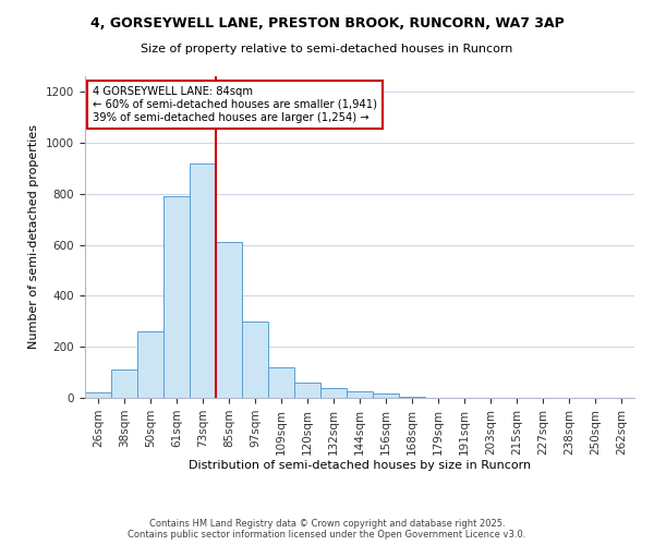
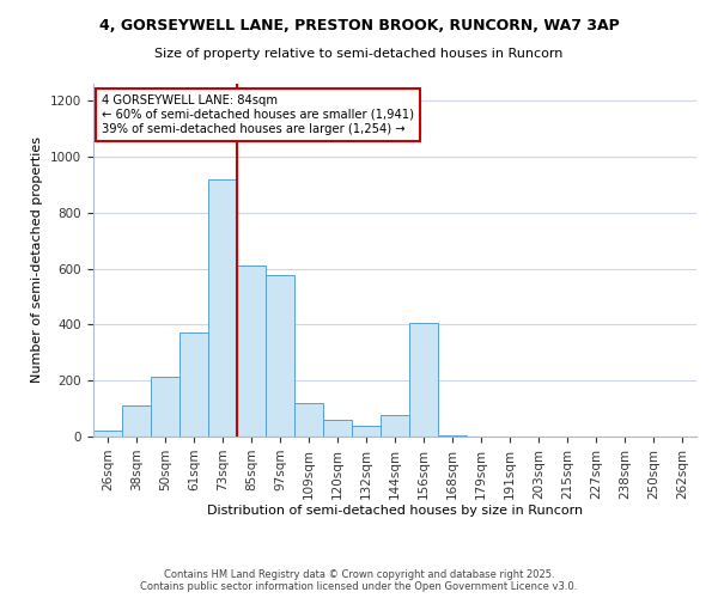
50sqm: 260 -> 215
61sqm: 790 -> 370
97sqm: 300 -> 575
144sqm: 25 -> 75
156sqm: 15 -> 405
